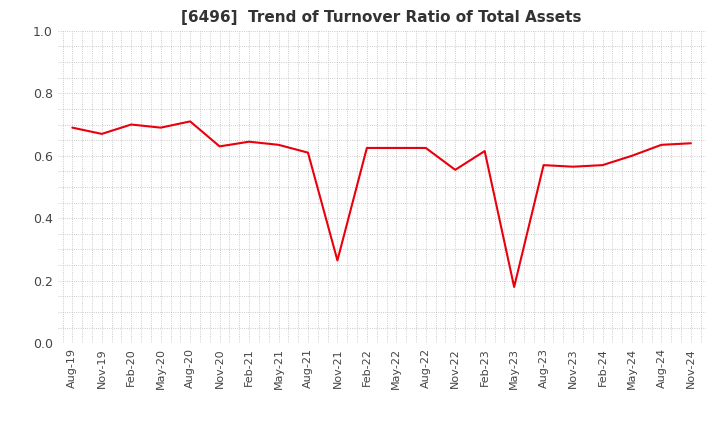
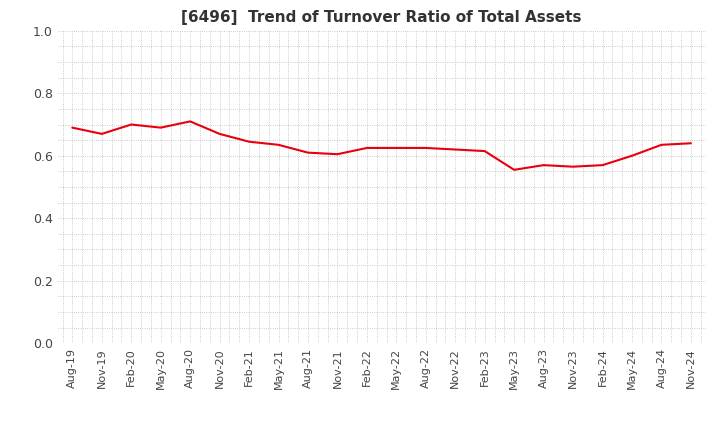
Nov-20: 0.630 -> 0.670
Nov-21: 0.265 -> 0.605
Nov-22: 0.555 -> 0.620
May-23: 0.180 -> 0.555
